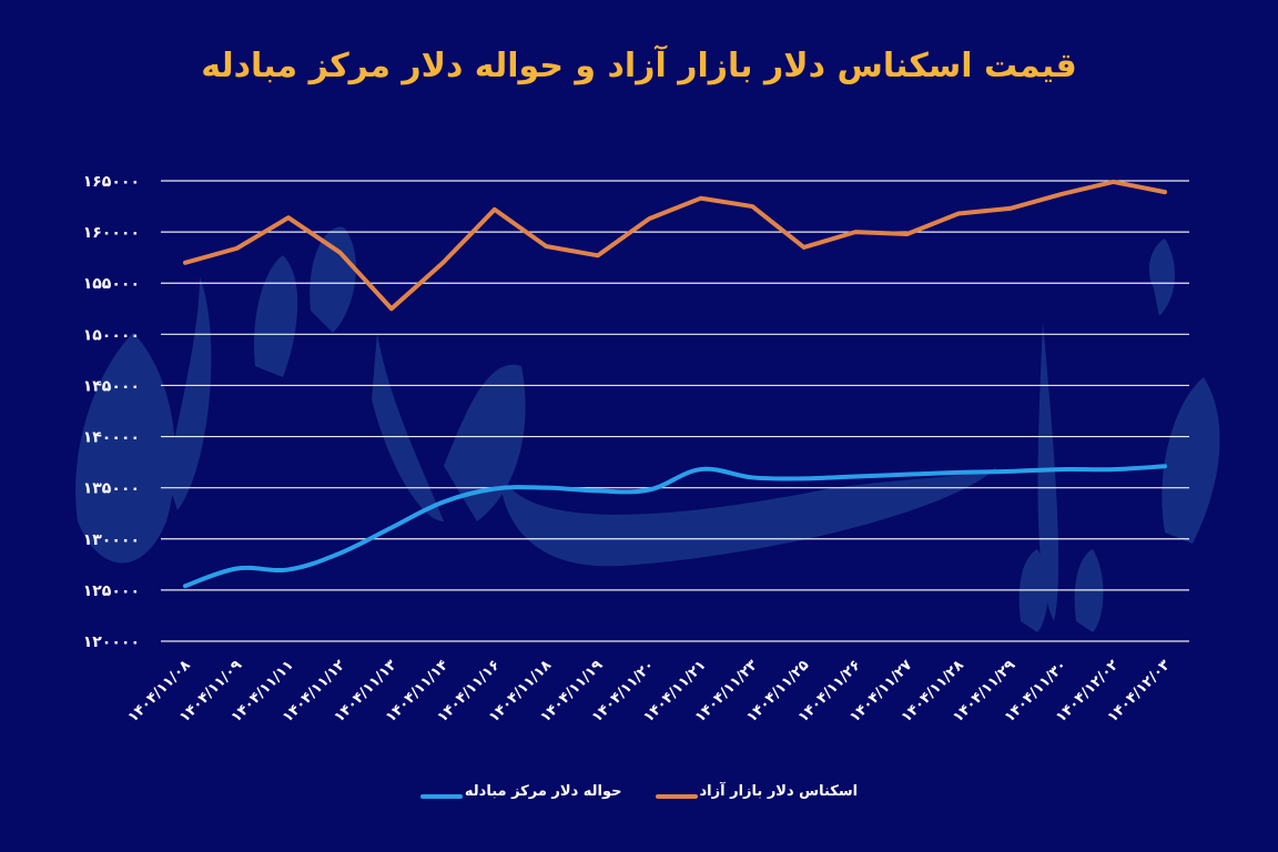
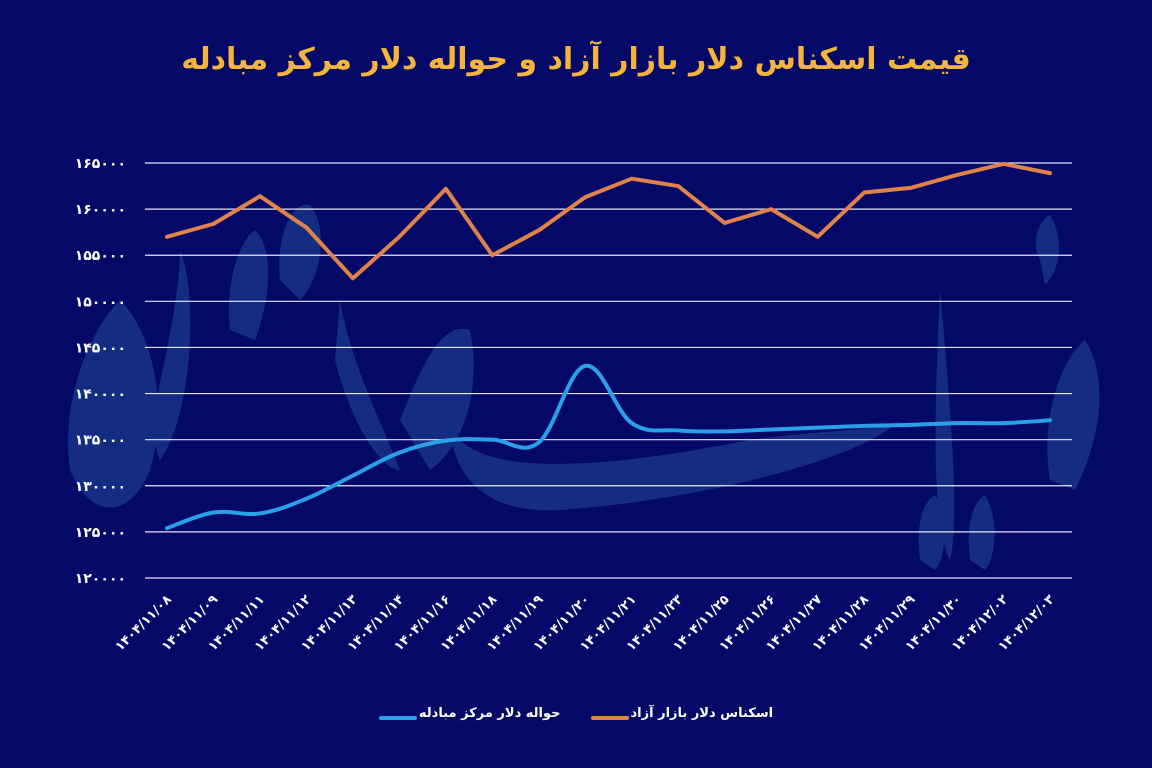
اسکناس دلار بازار آزاد/۱۴۰۴/۱۱/۱۸: 159000 -> 155000
حواله دلار مرکز مبادله/۱۴۰۴/۱۱/۲۰: 135000 -> 143000
اسکناس دلار بازار آزاد/۱۴۰۴/۱۱/۲۷: 160000 -> 157000
